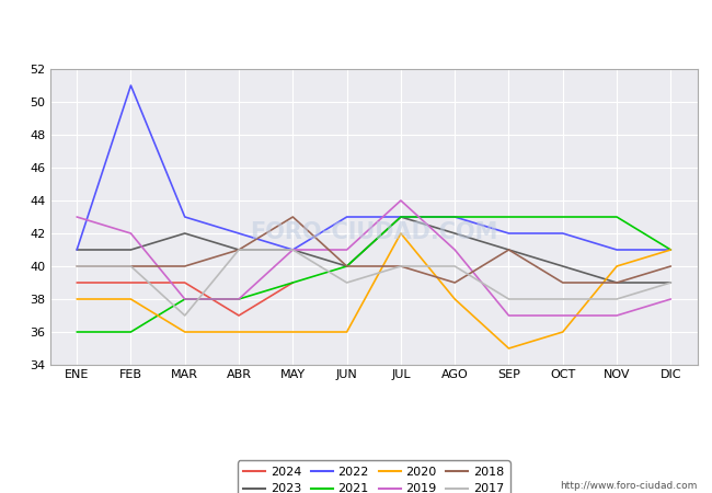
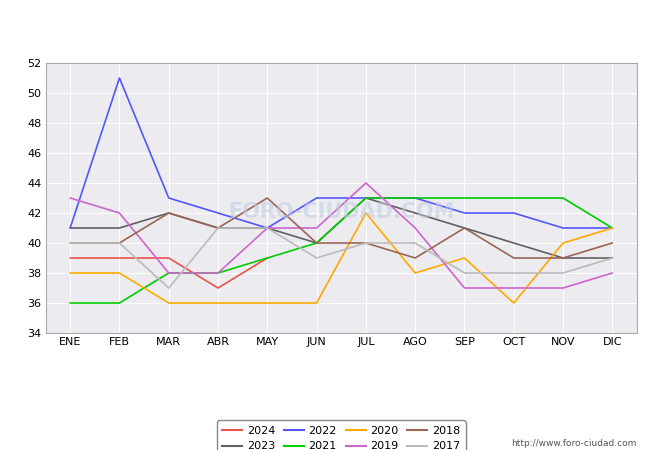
2018/MAR: 40 -> 42
2020/SEP: 35 -> 39
